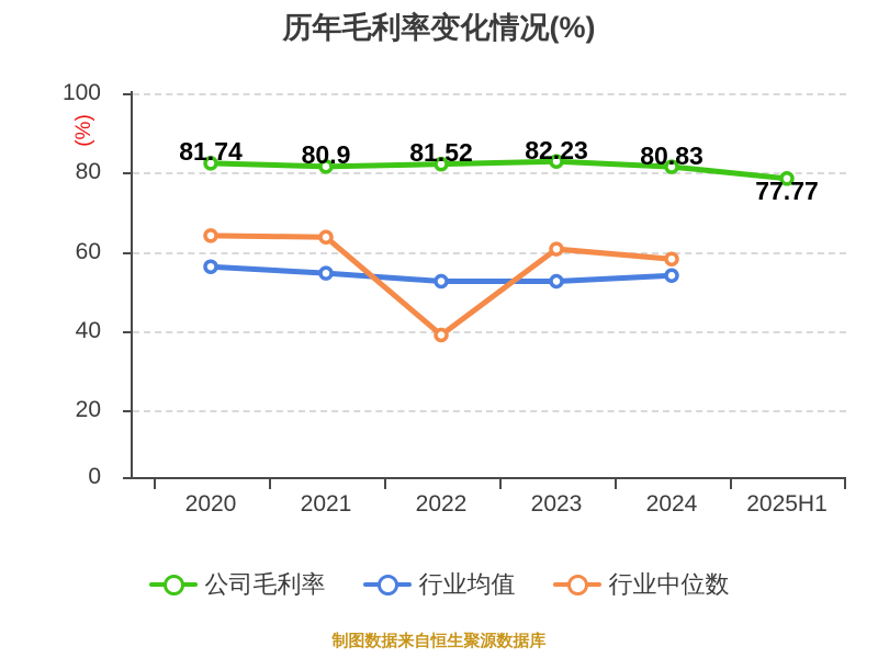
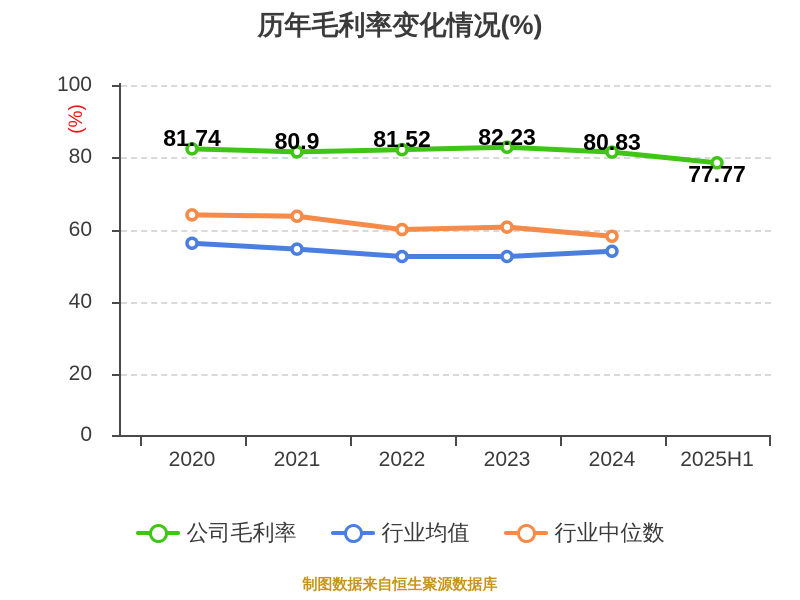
行业中位数/2022: 37 -> 59
